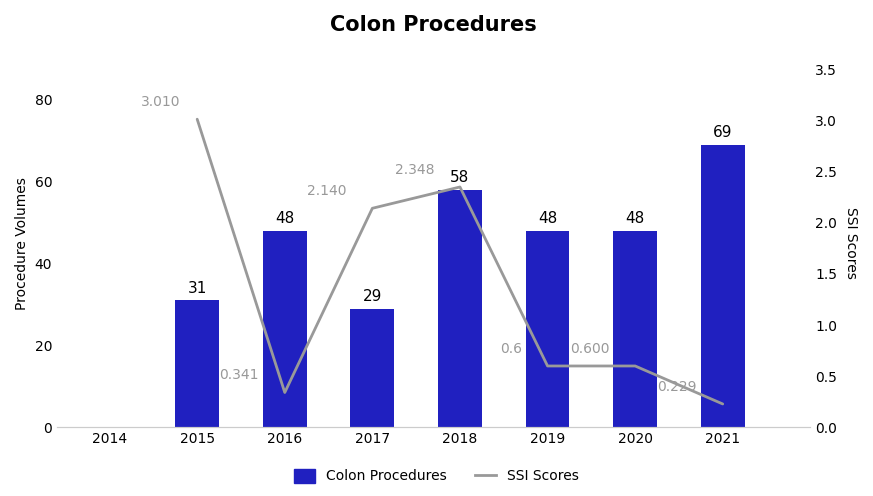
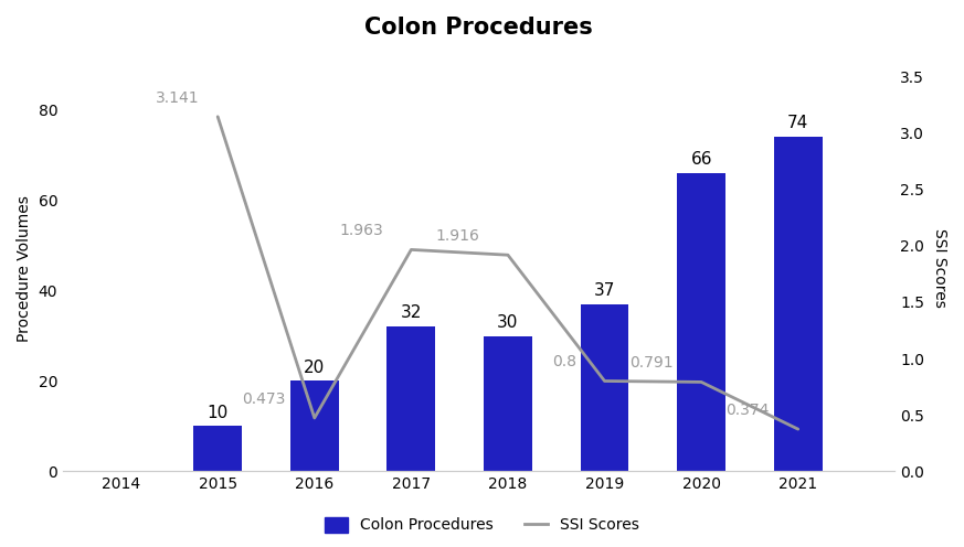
Colon Procedures/2015: 31 -> 10
SSI Scores/2015: 3.010 -> 3.141
Colon Procedures/2016: 48 -> 20
SSI Scores/2016: 0.341 -> 0.473
Colon Procedures/2017: 29 -> 32
SSI Scores/2017: 2.140 -> 1.963
Colon Procedures/2018: 58 -> 30
SSI Scores/2018: 2.348 -> 1.916
Colon Procedures/2019: 48 -> 37
SSI Scores/2019: 0.6 -> 0.8
Colon Procedures/2020: 48 -> 66
SSI Scores/2020: 0.600 -> 0.791
Colon Procedures/2021: 69 -> 74
SSI Scores/2021: 0.229 -> 0.374
